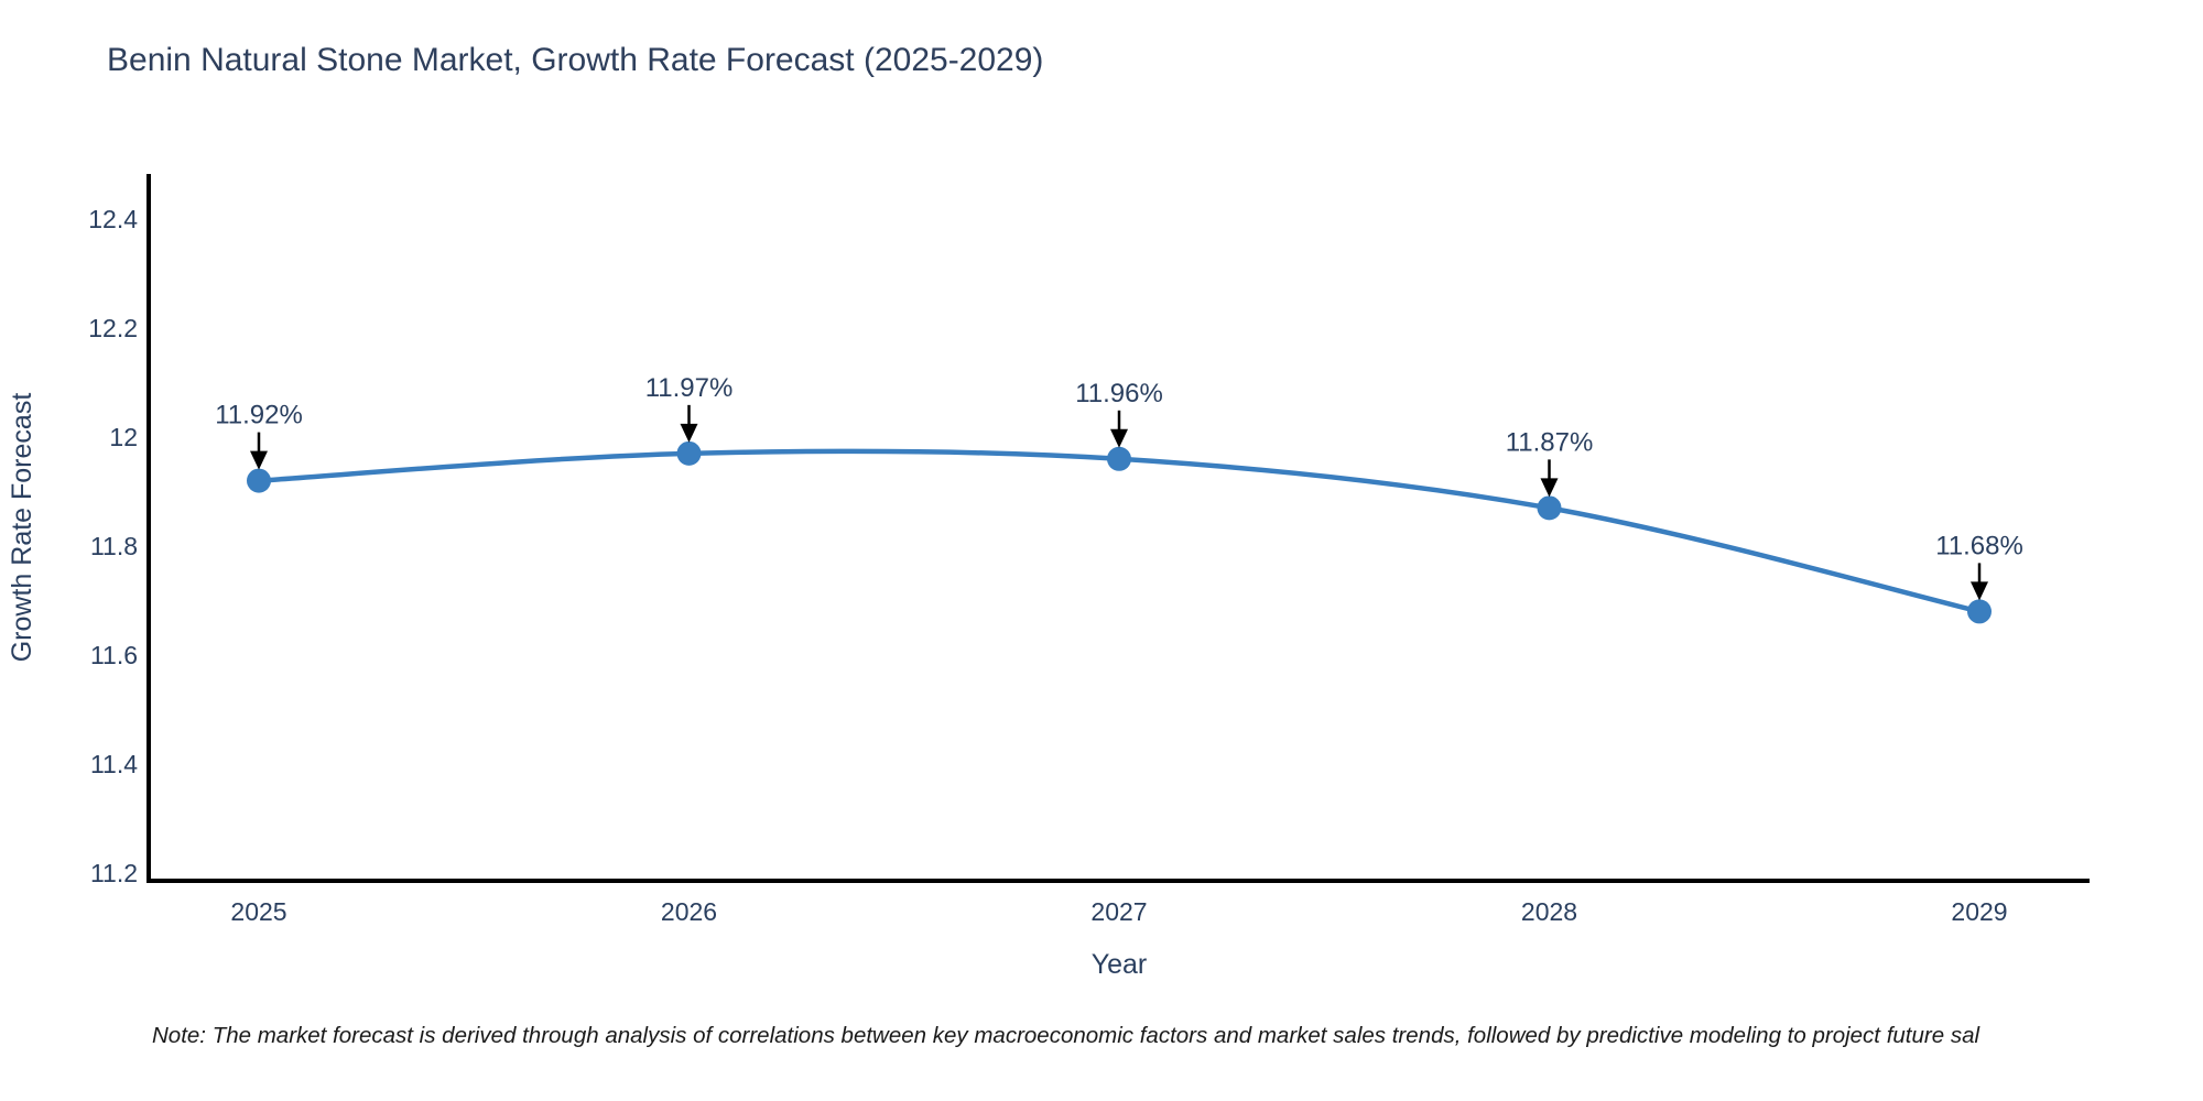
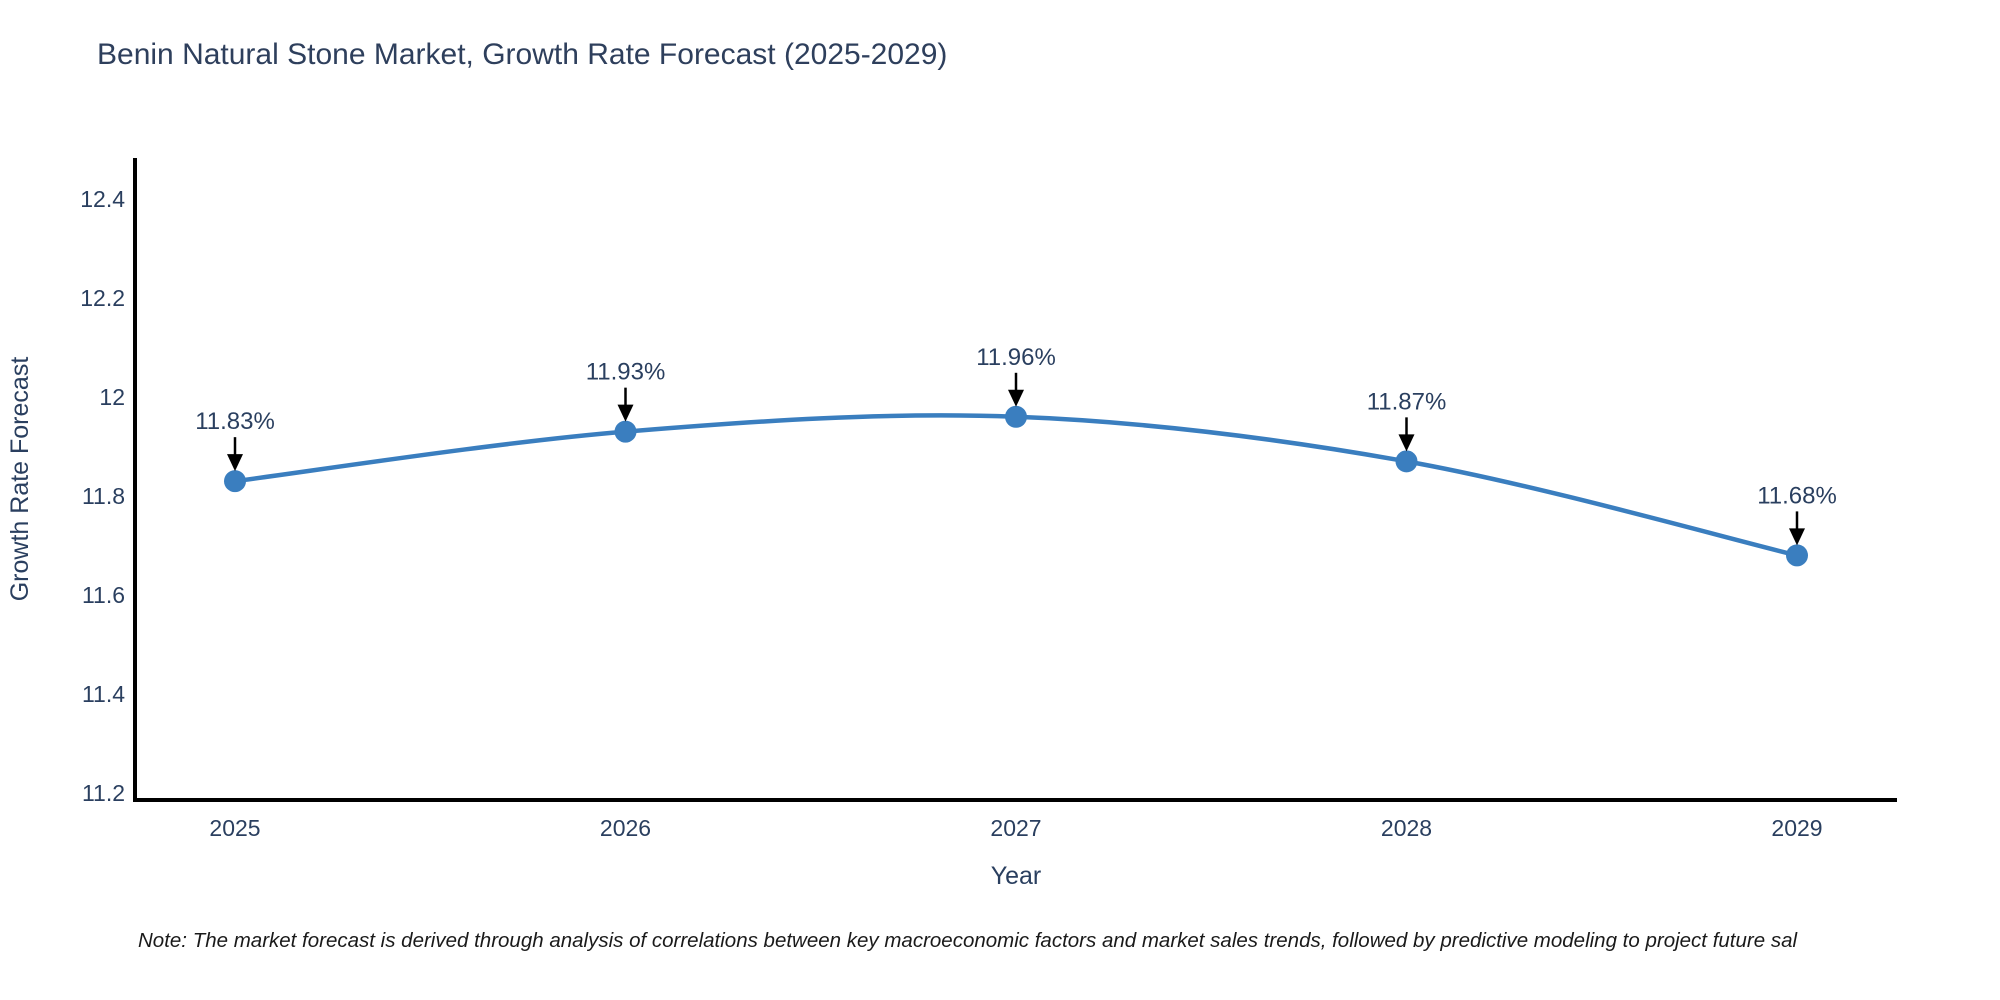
2025: 11.92% -> 11.83%
2026: 11.97% -> 11.93%
